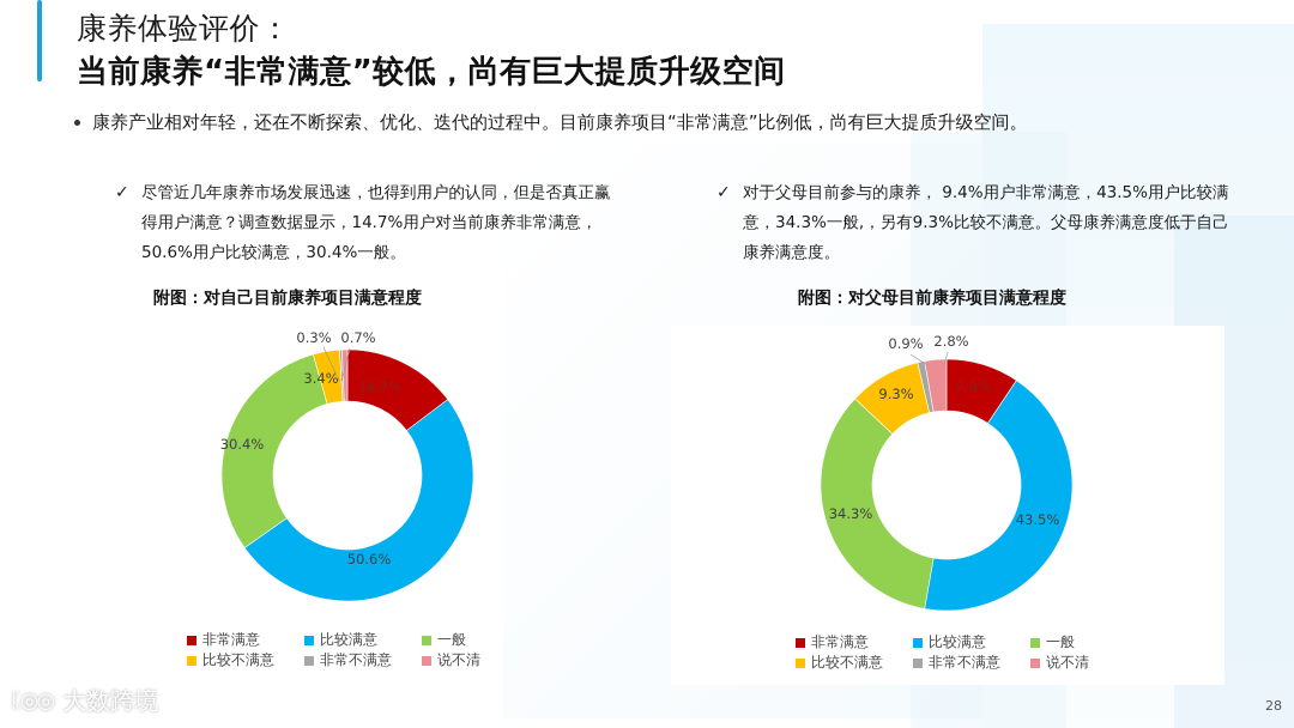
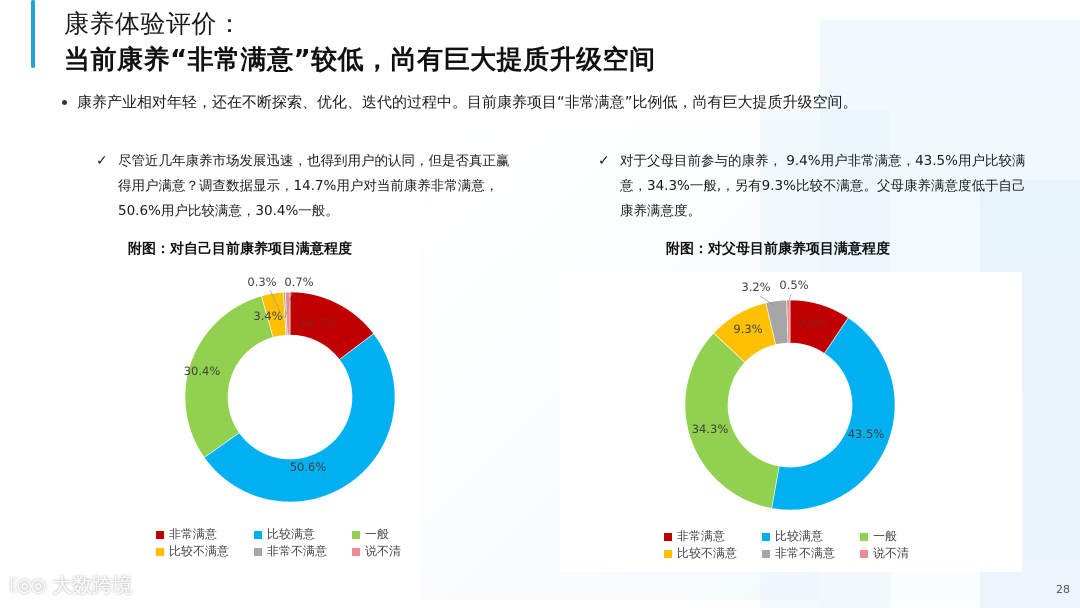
附图：对父母目前康养项目满意程度/非常不满意: 0.9% -> 3.2%
附图：对父母目前康养项目满意程度/说不清: 2.8% -> 0.5%
